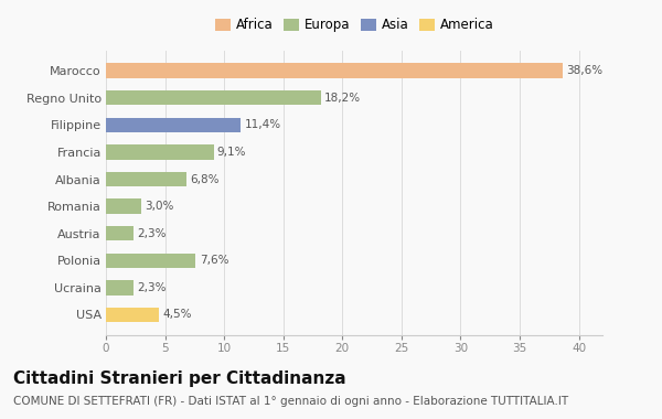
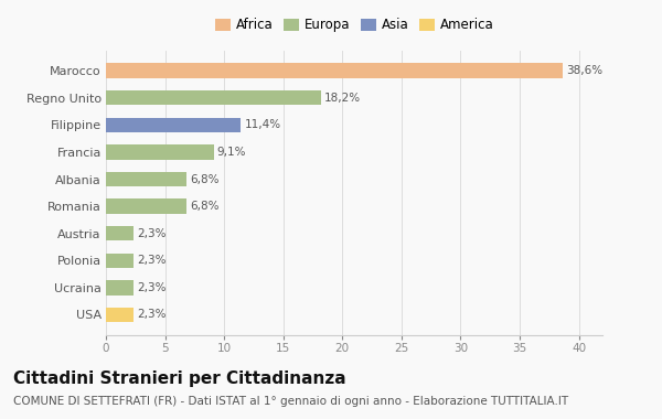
Romania: 3,0% -> 6,8%
Polonia: 7,6% -> 2,3%
USA: 4,5% -> 2,3%
